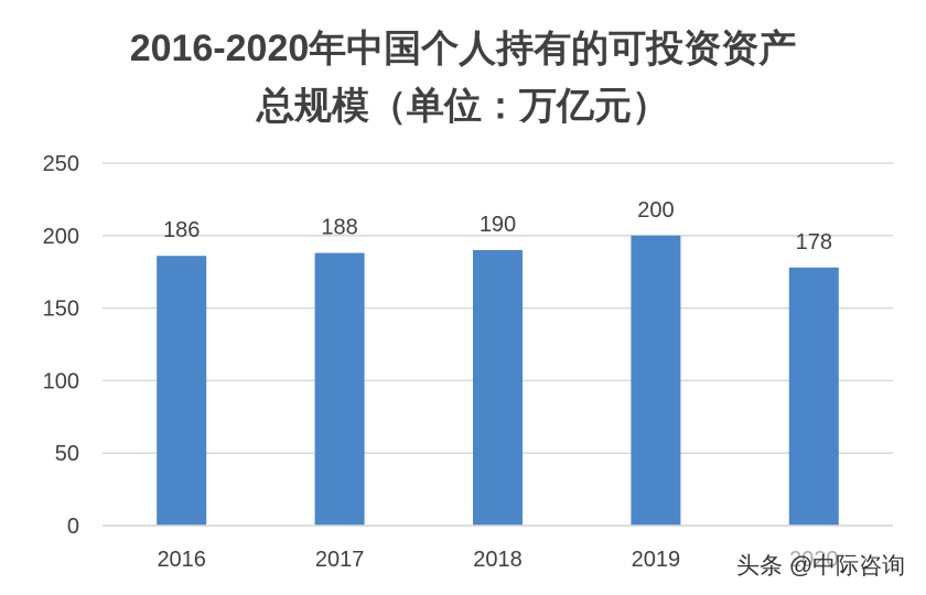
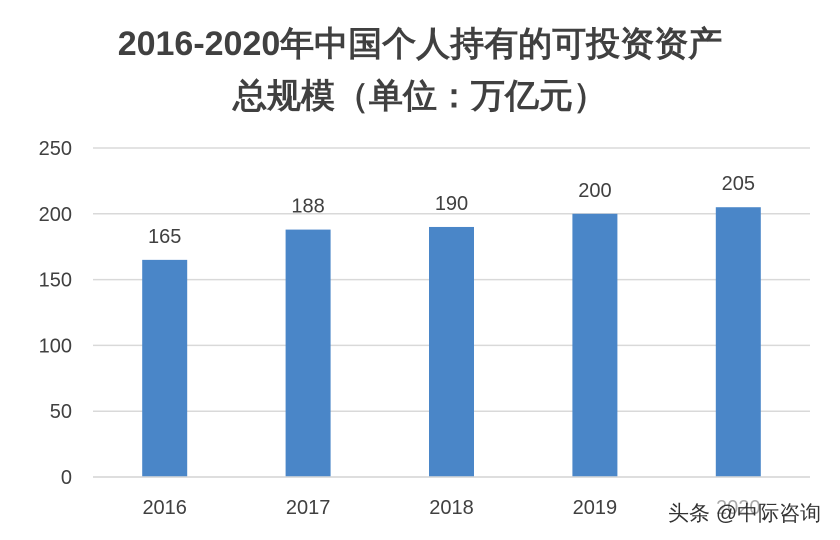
2016: 186 -> 165
2020: 178 -> 205
